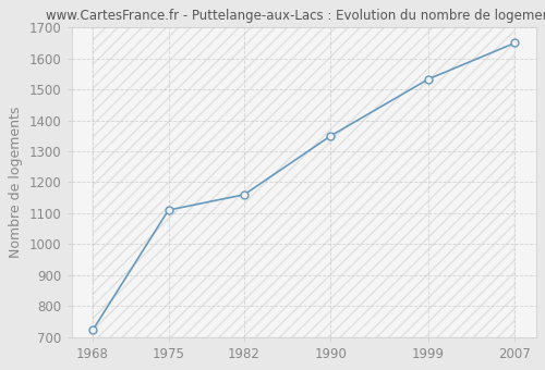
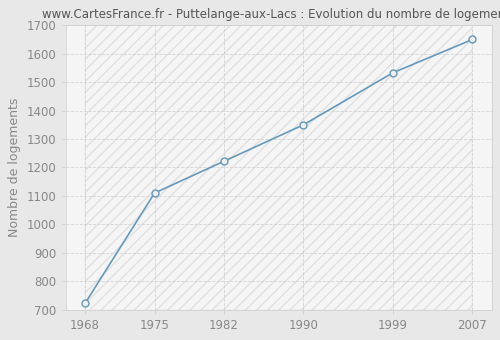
1982: 1160 -> 1222
